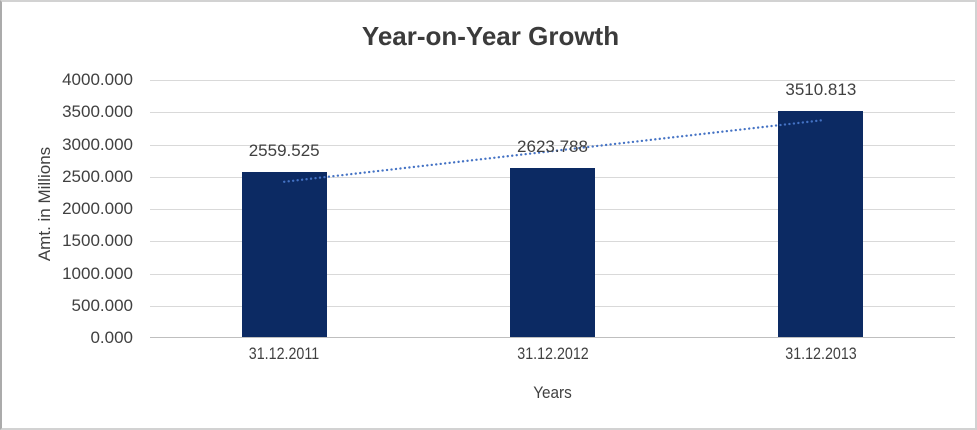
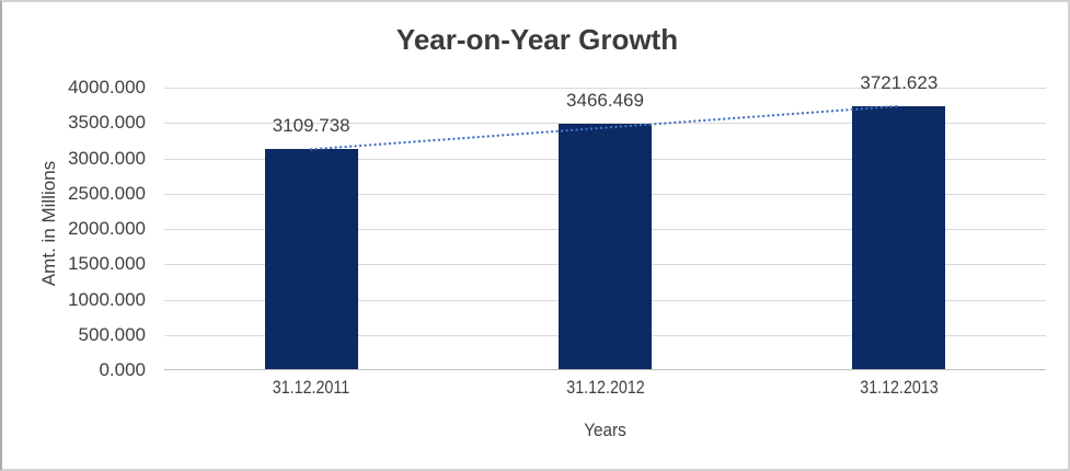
31.12.2011: 2559.525 -> 3109.738
31.12.2012: 2623.788 -> 3466.469
31.12.2013: 3510.813 -> 3721.623
